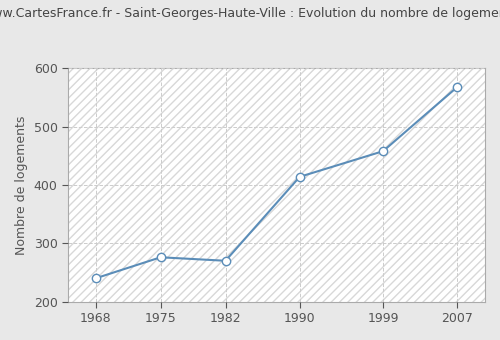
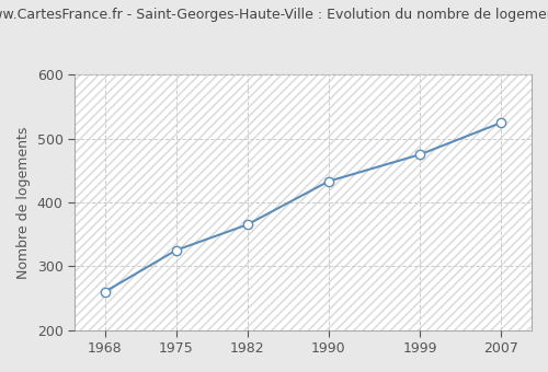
1968: 240 -> 260
1975: 276 -> 325
1982: 270 -> 365
1990: 414 -> 433
1999: 458 -> 475
2007: 568 -> 525
